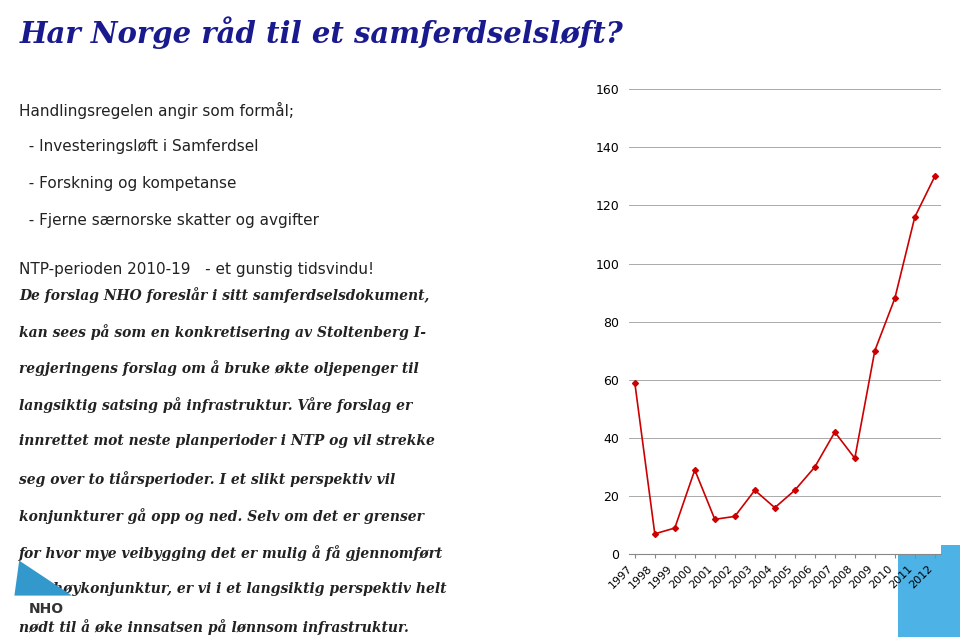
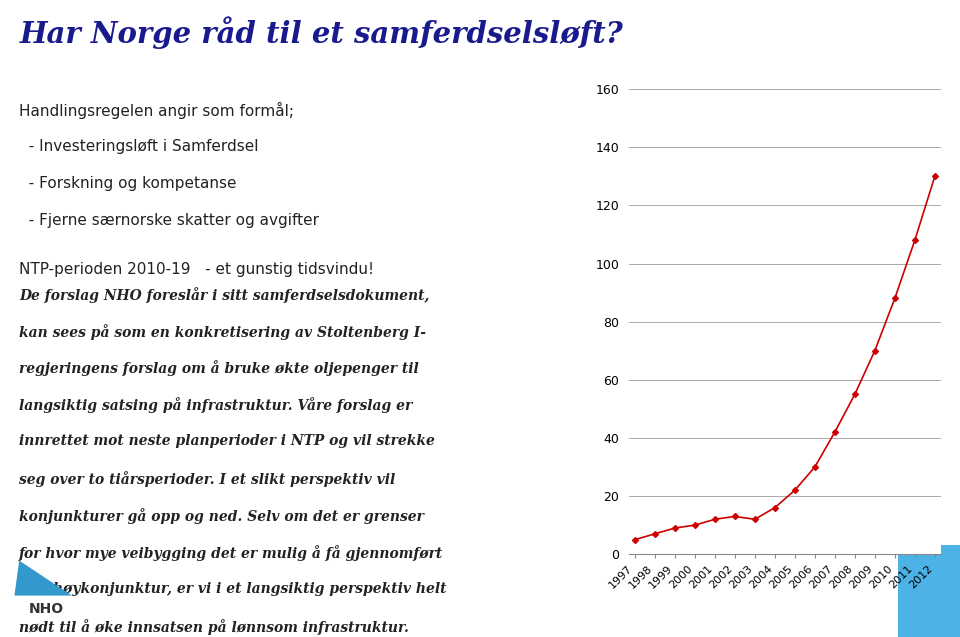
1997: 59 -> 5
2000: 29 -> 10
2003: 22 -> 12
2008: 33 -> 55
2011: 116 -> 108
